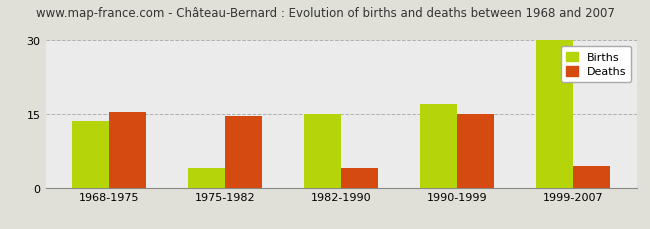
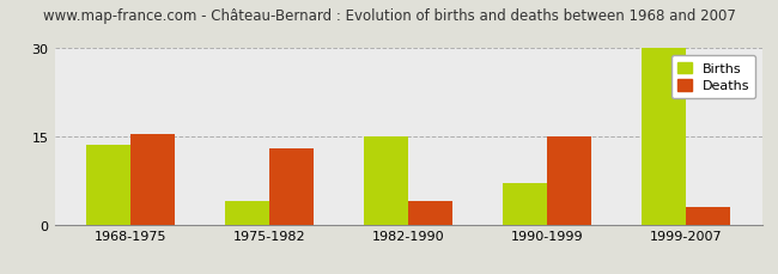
Deaths/1975-1982: 14.5 -> 13.0
Births/1990-1999: 17.0 -> 7.0
Deaths/1999-2007: 4.5 -> 3.0
